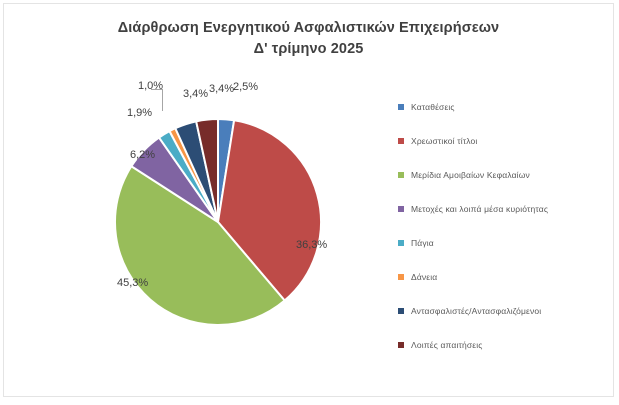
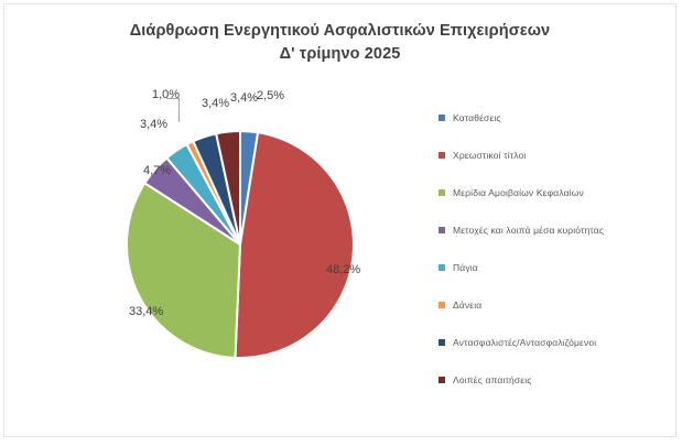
Χρεωστικοί τίτλοι: 36,3% -> 48,2%
Μερίδια Αμοιβαίων Κεφαλαίων: 45,3% -> 33,4%
Μετοχές και λοιπά μέσα κυριότητας: 6,2% -> 4,7%
Πάγια: 1,9% -> 3,4%
